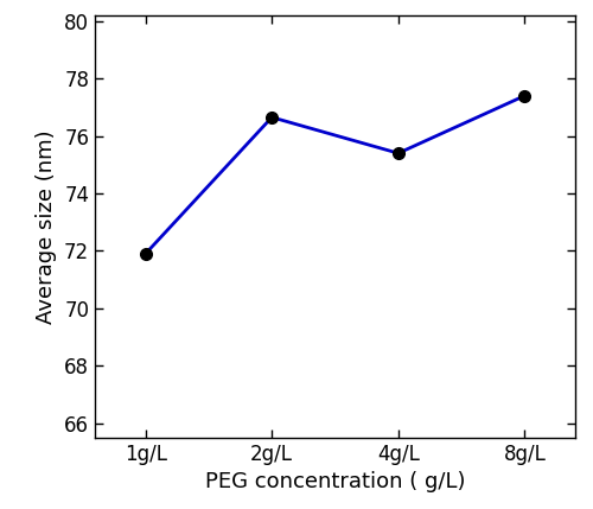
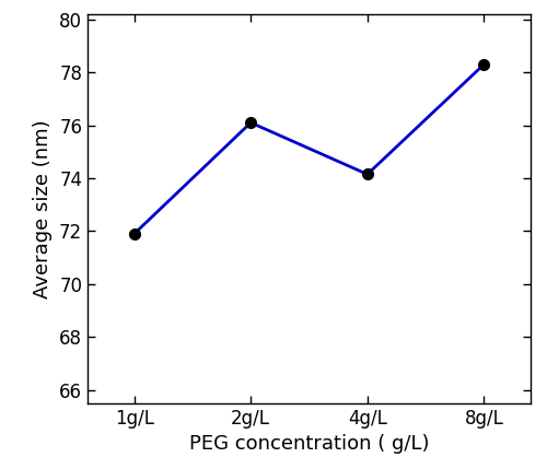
2g/L: 76.65 -> 76.10
4g/L: 75.40 -> 74.15
8g/L: 77.40 -> 78.30
